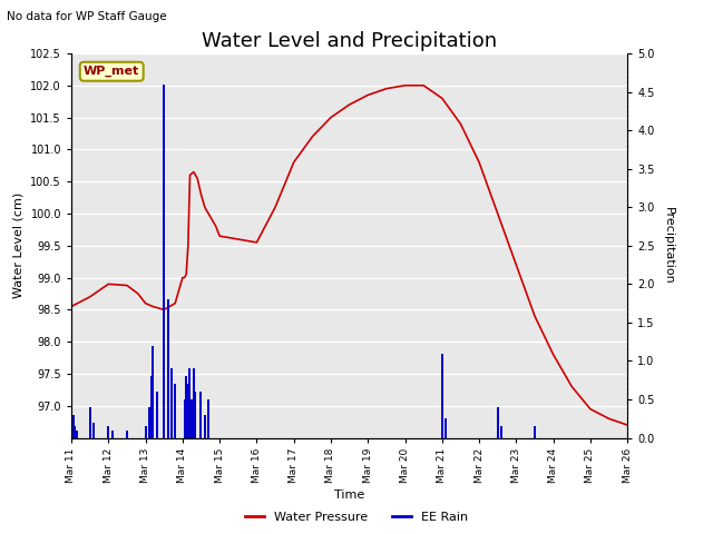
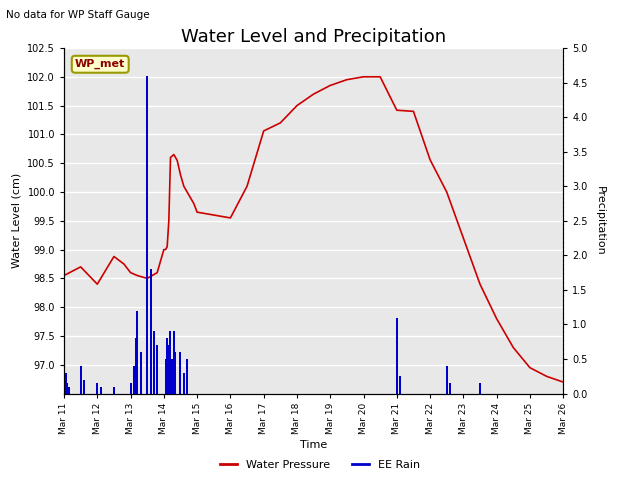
Water Pressure/Mar 12: 98.90 -> 98.40
Water Pressure/Mar 17: 100.80 -> 101.06
Water Pressure/Mar 21: 101.80 -> 101.42
Water Pressure/Mar 22: 100.80 -> 100.56
